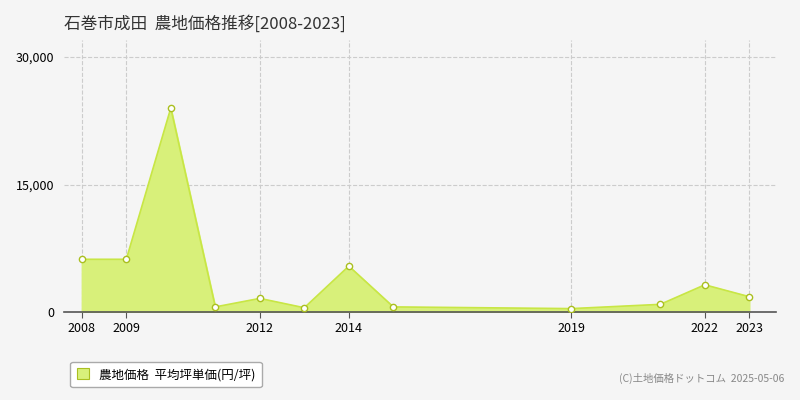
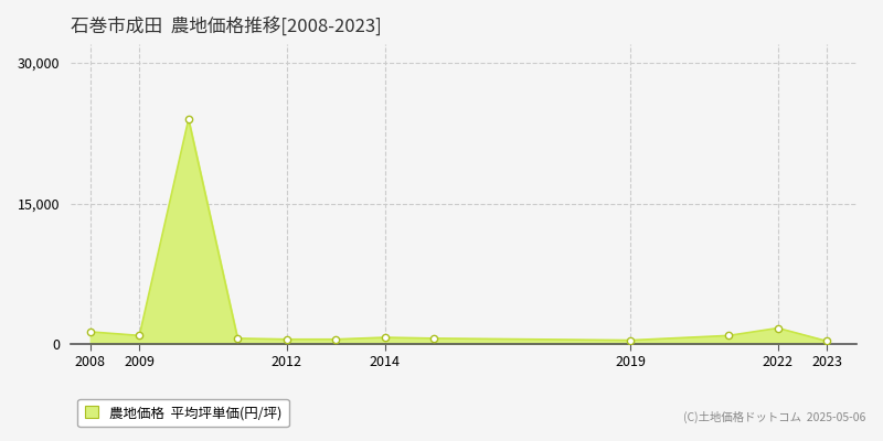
2008: 6,200 -> 1,300
2009: 6,200 -> 900
2012: 1,600 -> 500
2014: 5,400 -> 700
2022: 3,200 -> 1,700
2023: 1,800 -> 300
